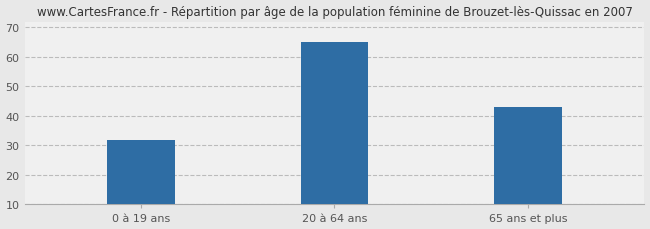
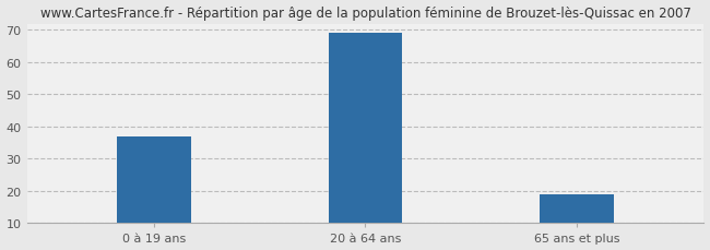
0 à 19 ans: 32 -> 37
20 à 64 ans: 65 -> 69
65 ans et plus: 43 -> 19
